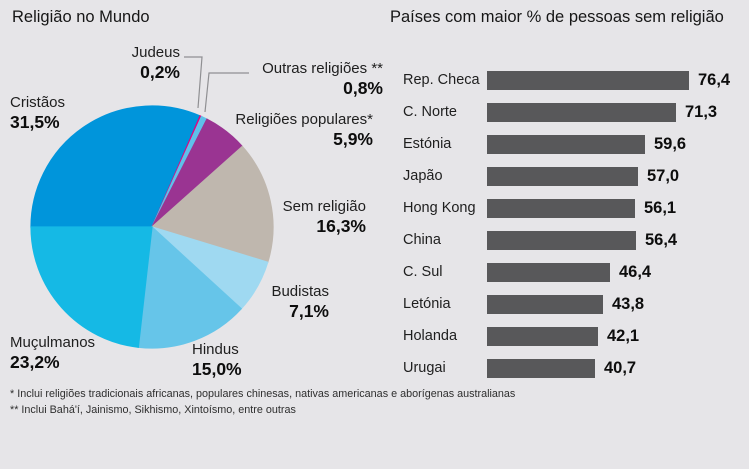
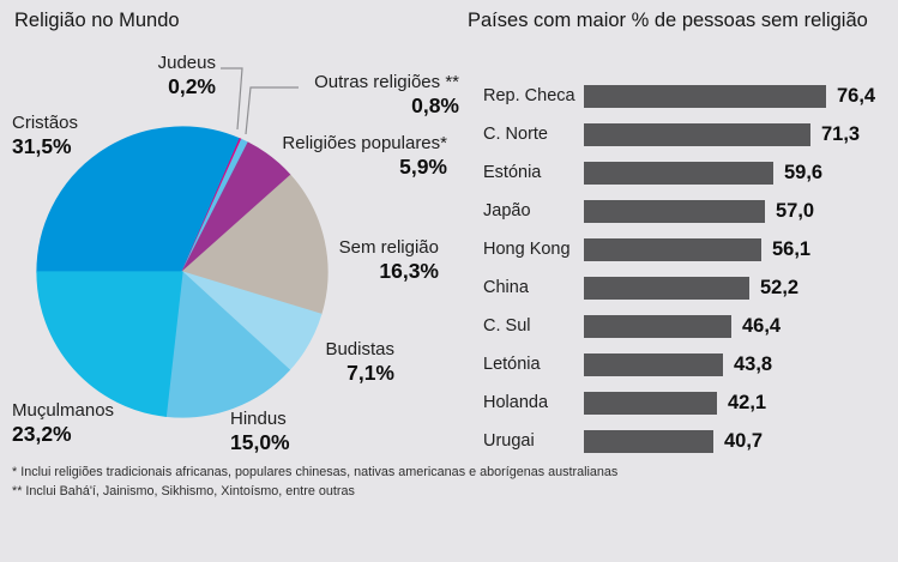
Países com maior % de pessoas sem religião/China: 56,4 -> 52,2
